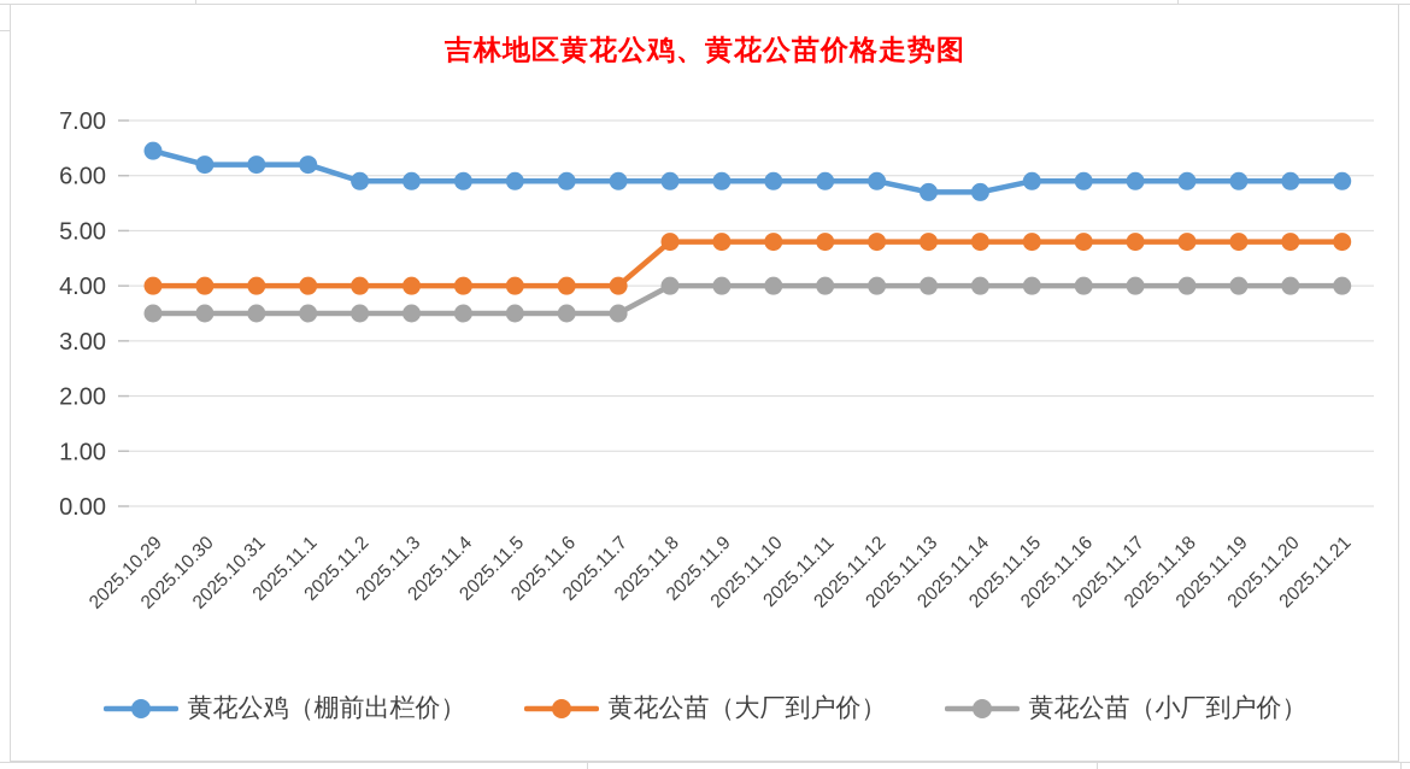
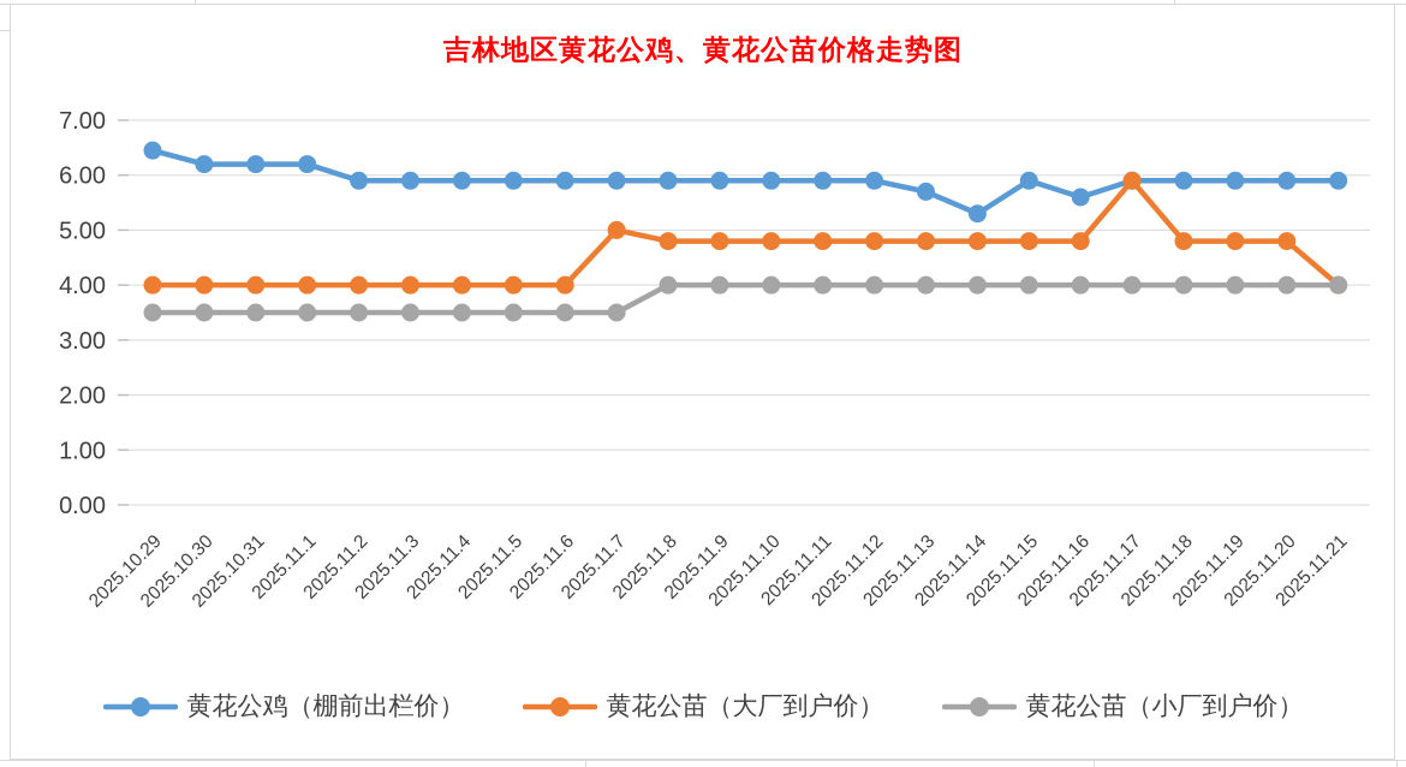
黄花公苗（大厂到户价）/2025.11.7: 4.0 -> 5.0
黄花公鸡（棚前出栏价）/2025.11.14: 5.7 -> 5.3
黄花公鸡（棚前出栏价）/2025.11.16: 5.9 -> 5.6
黄花公苗（大厂到户价）/2025.11.17: 4.8 -> 5.9
黄花公苗（大厂到户价）/2025.11.21: 4.8 -> 4.0
